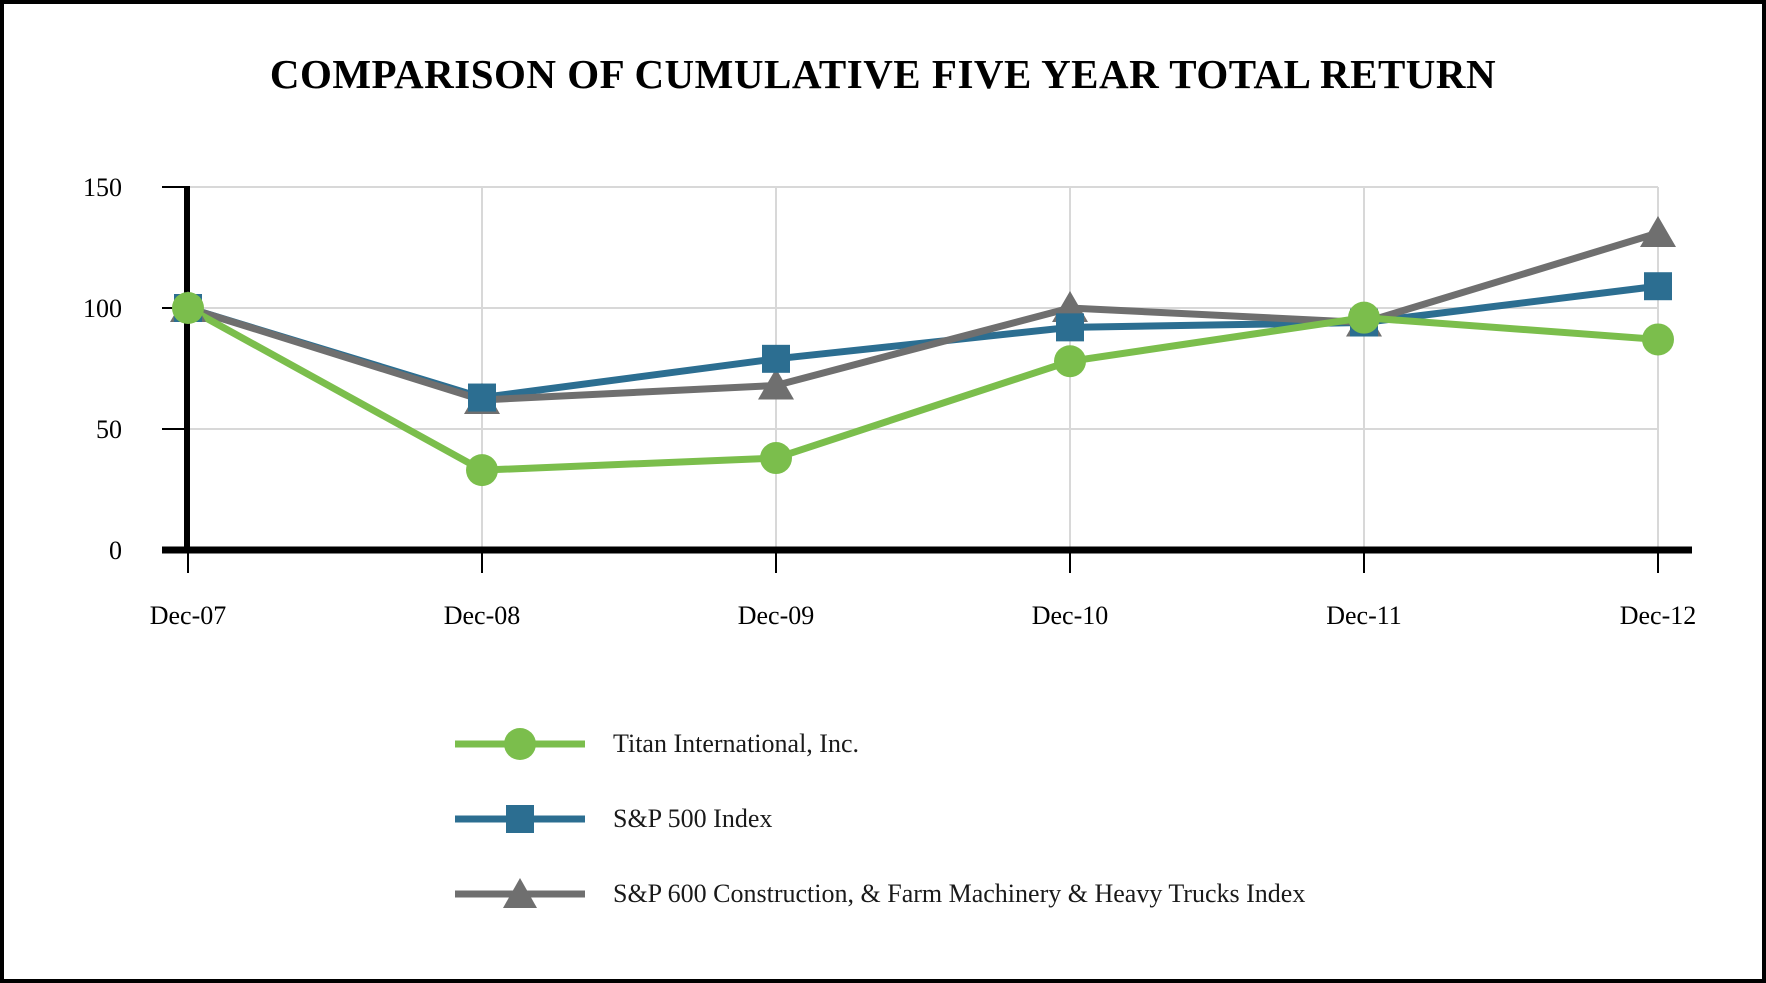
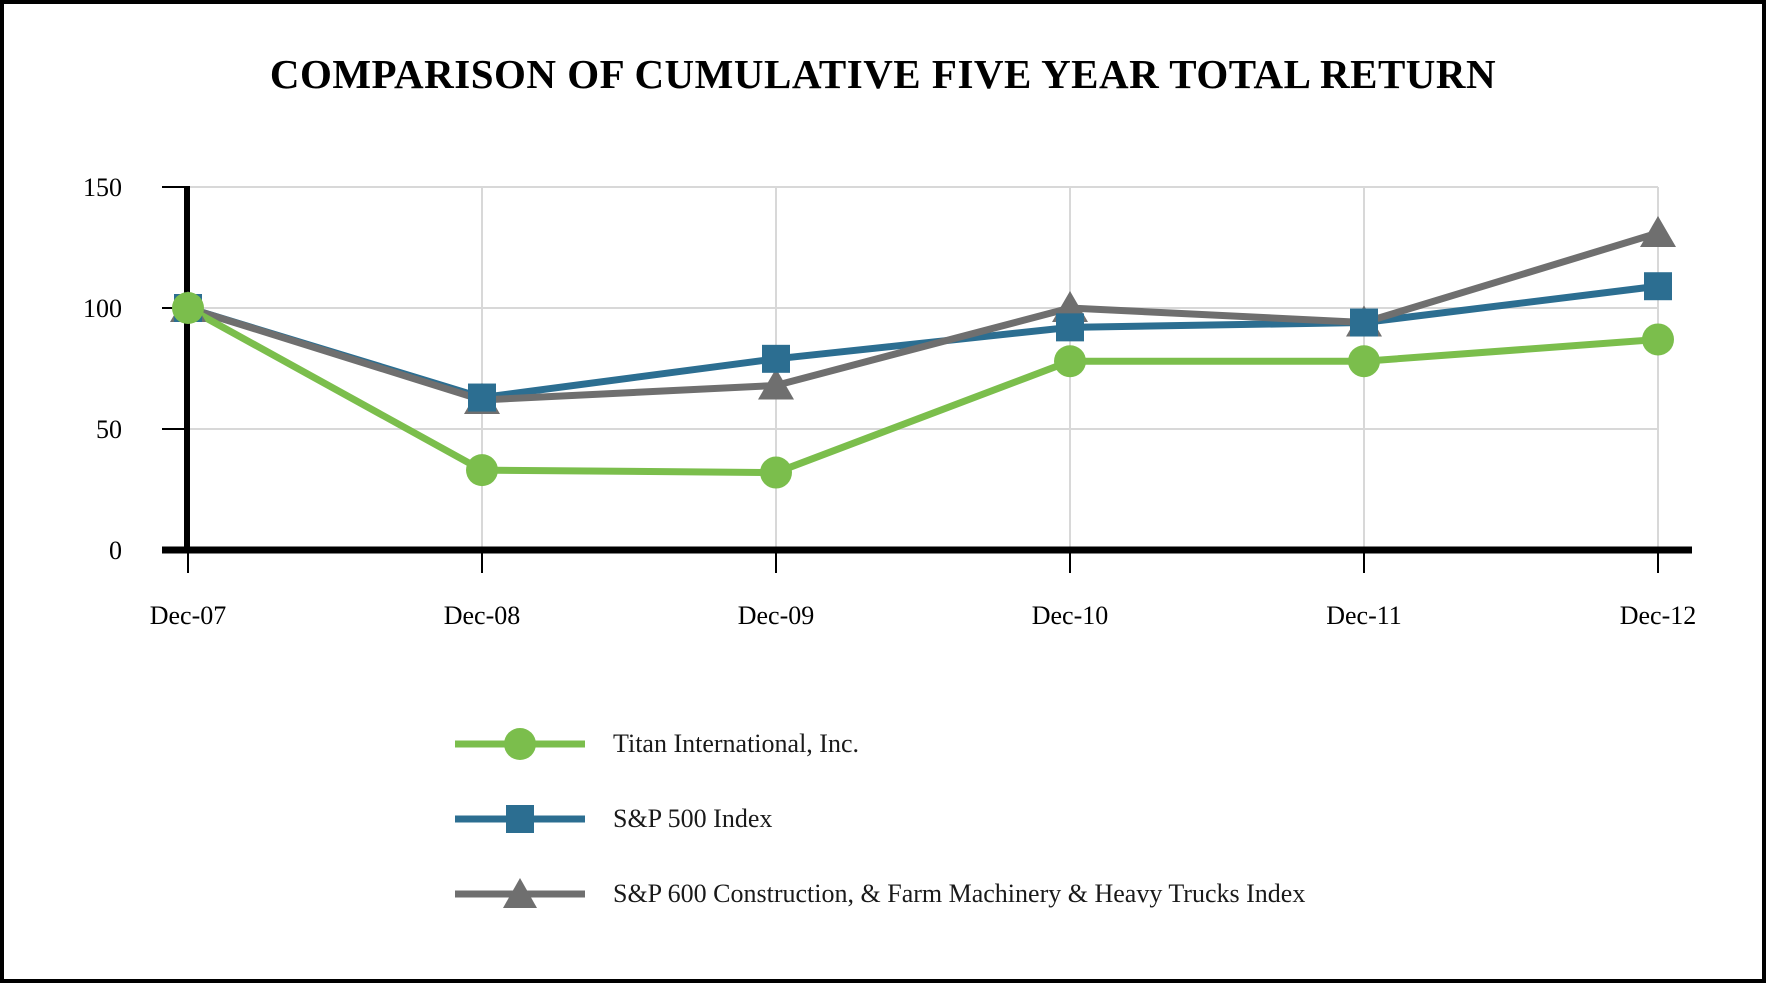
Titan International, Inc./Dec-09: 38 -> 32
Titan International, Inc./Dec-11: 96 -> 78
